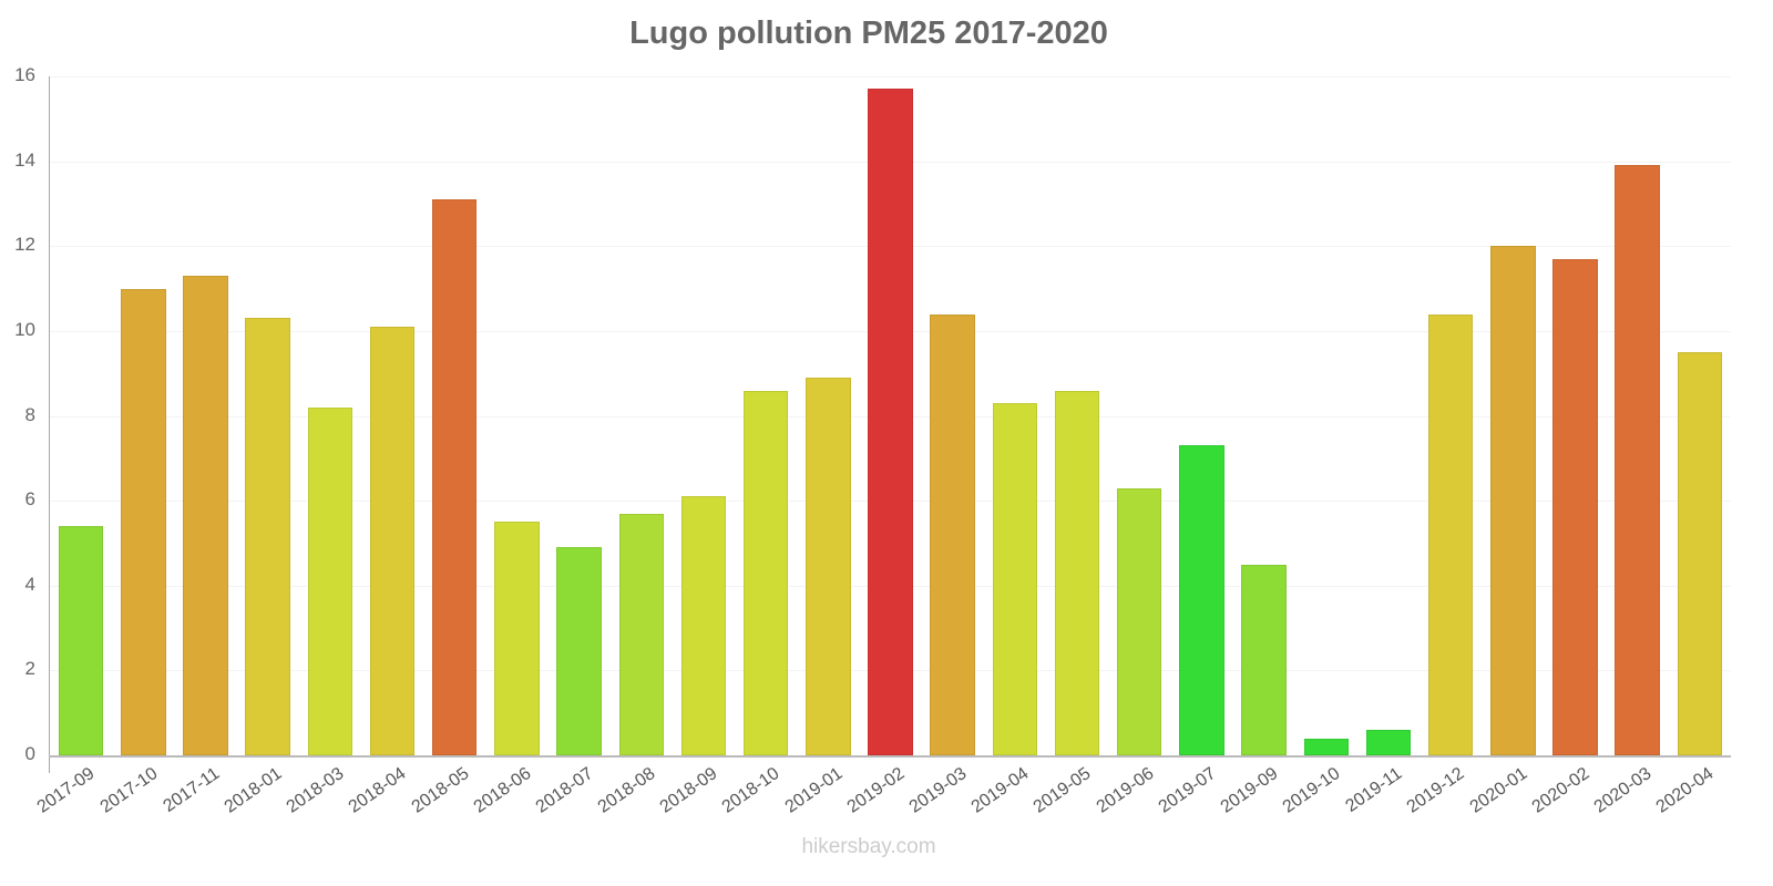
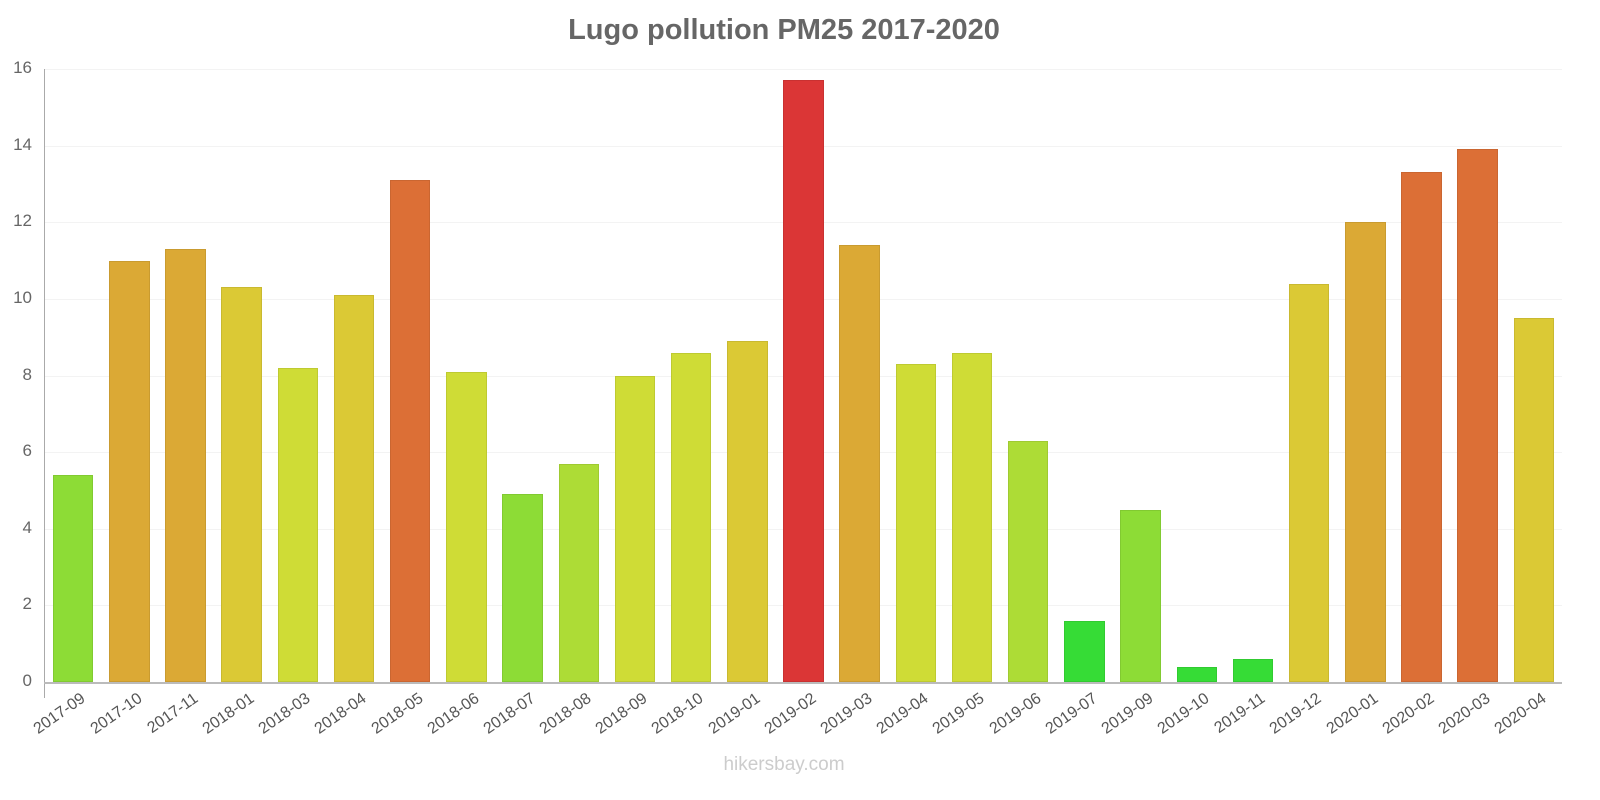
2018-06: 5.5 -> 8.1
2018-09: 6.1 -> 8.0
2019-03: 10.4 -> 11.4
2019-07: 7.3 -> 1.6
2020-02: 11.7 -> 13.3
